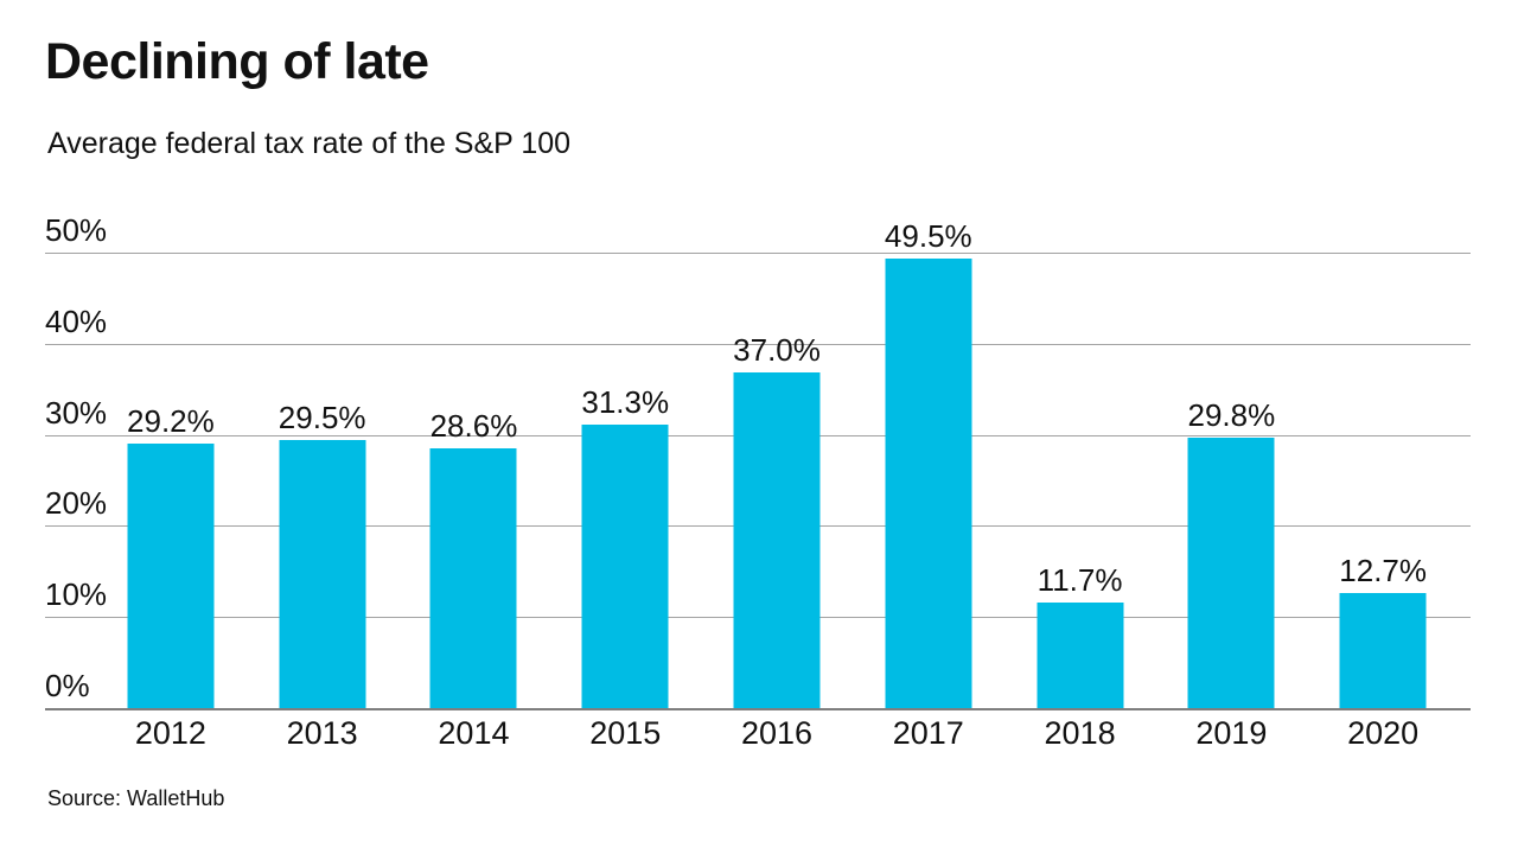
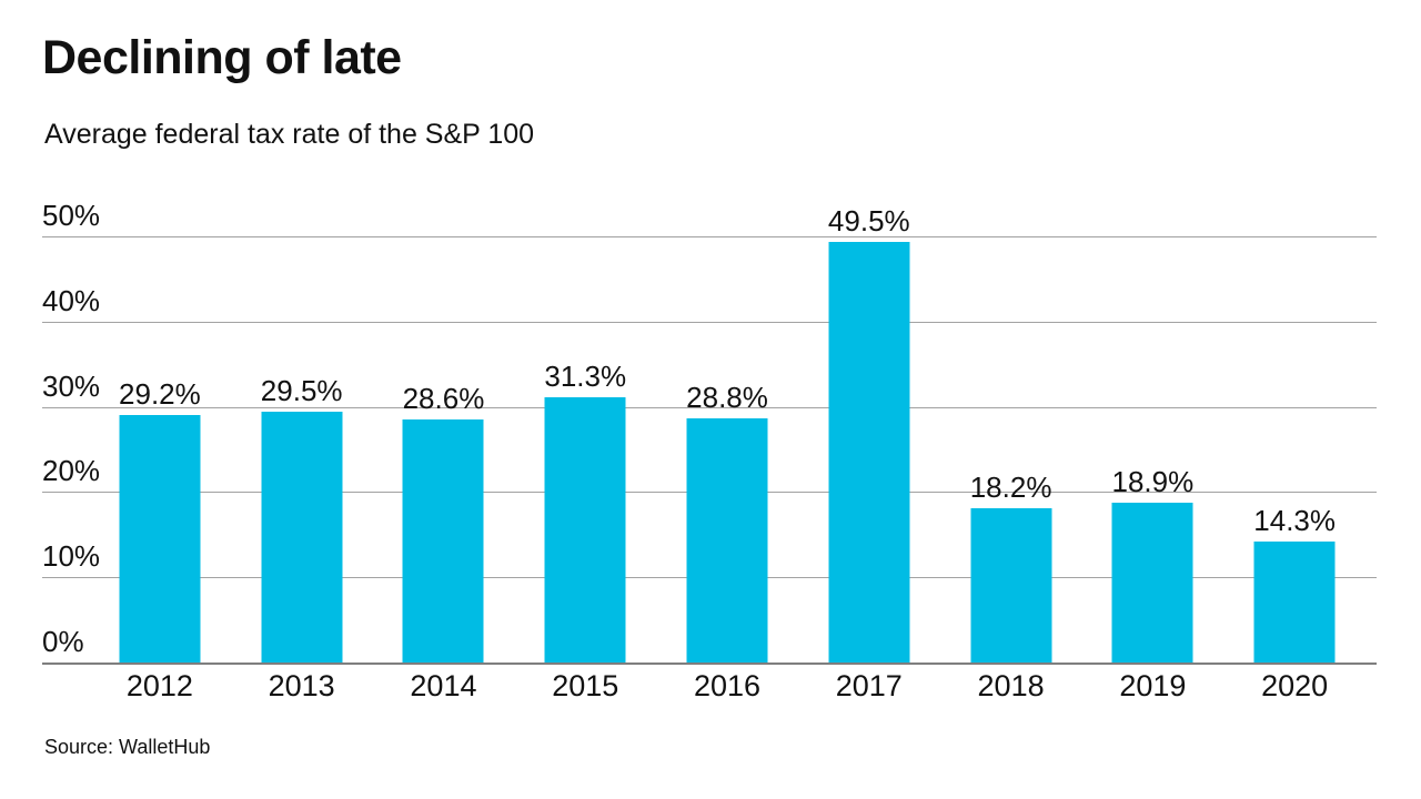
2016: 37.0% -> 28.8%
2018: 11.7% -> 18.2%
2019: 29.8% -> 18.9%
2020: 12.7% -> 14.3%
